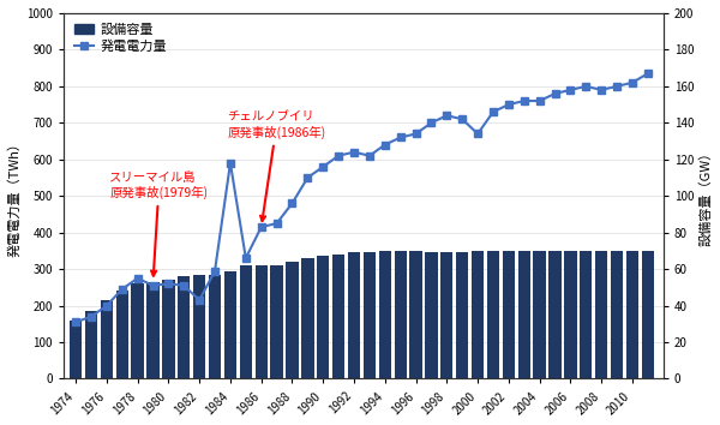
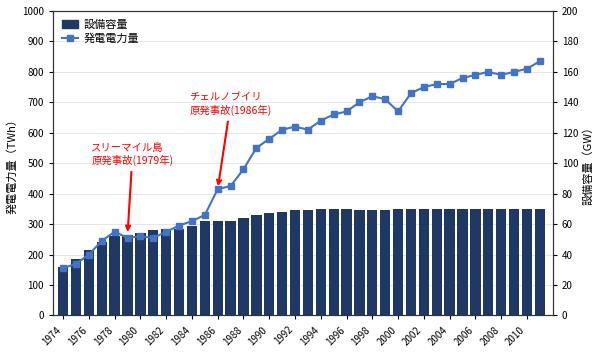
発電電力量/1982: 215 -> 275
発電電力量/1984: 590 -> 310
